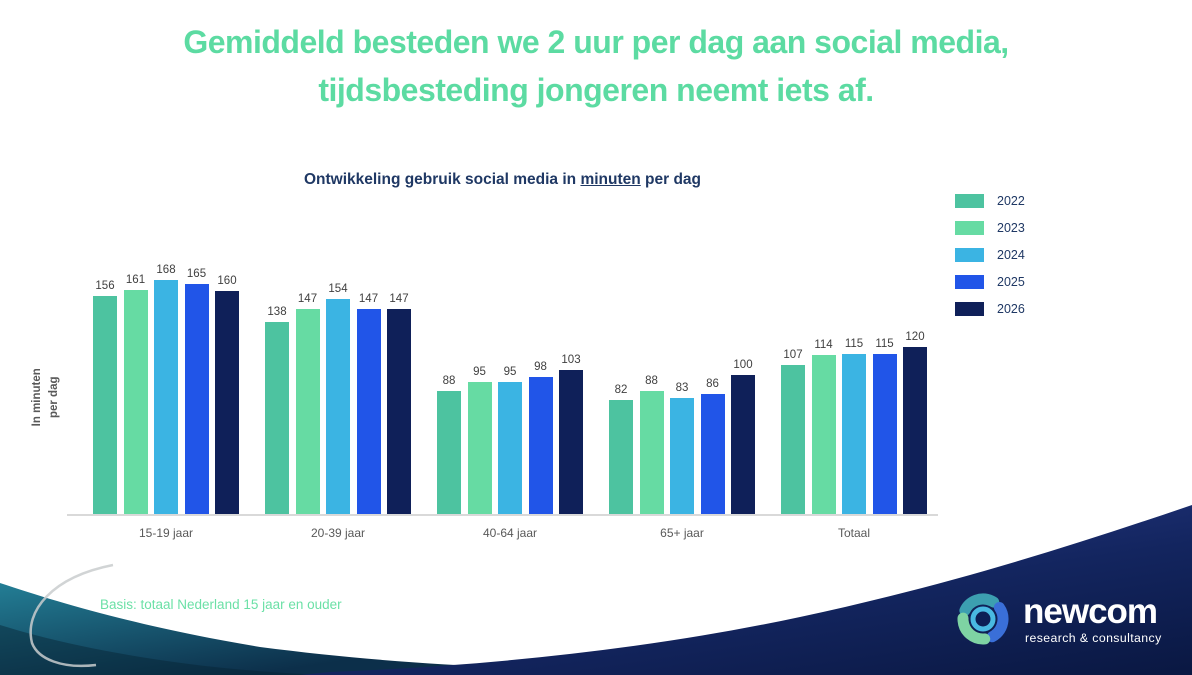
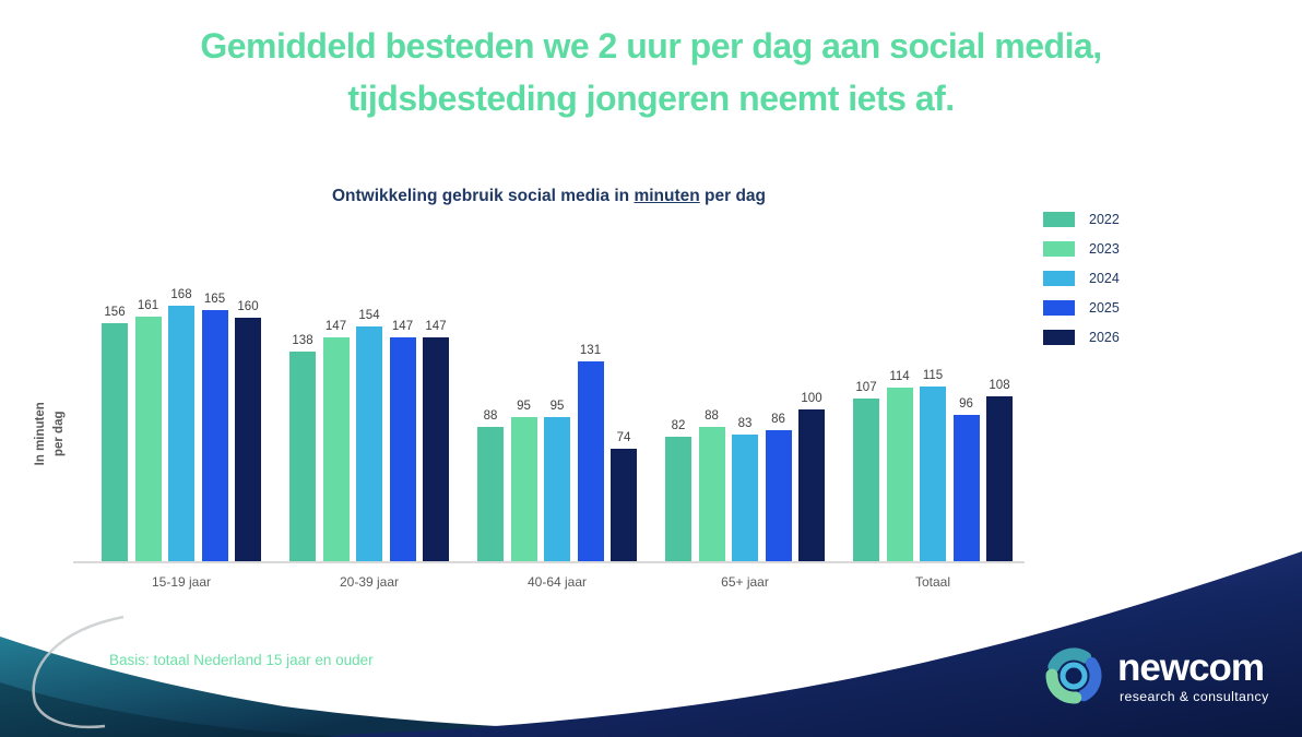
2025/40-64 jaar: 98 -> 131
2026/40-64 jaar: 103 -> 74
2025/Totaal: 115 -> 96
2026/Totaal: 120 -> 108
